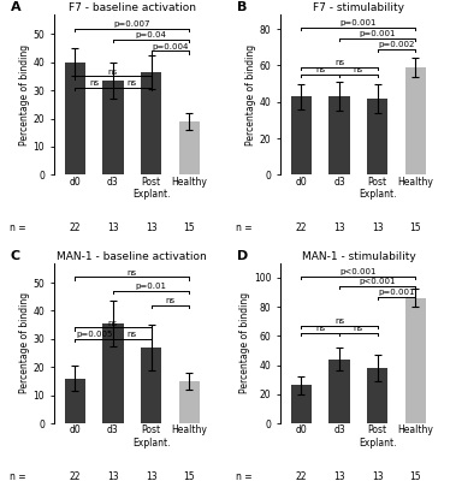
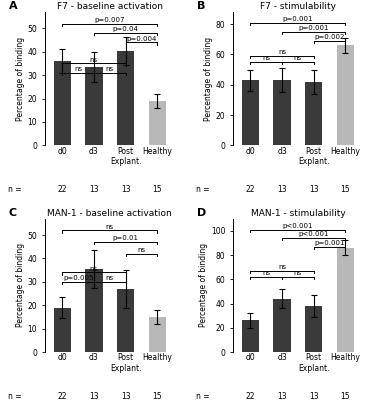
F7 - baseline activation/d0: 40.0 -> 36.0
F7 - baseline activation/Post Explant.: 36.5 -> 40.5
F7 - stimulability/Healthy: 59 -> 66
MAN-1 - baseline activation/d0: 16.0 -> 19.0
